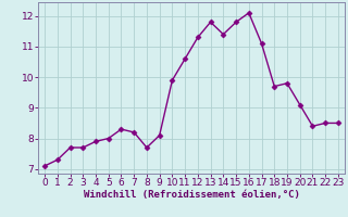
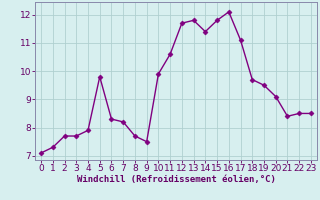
5: 8.0 -> 9.8
9: 8.1 -> 7.5
12: 11.3 -> 11.7
19: 9.8 -> 9.5
